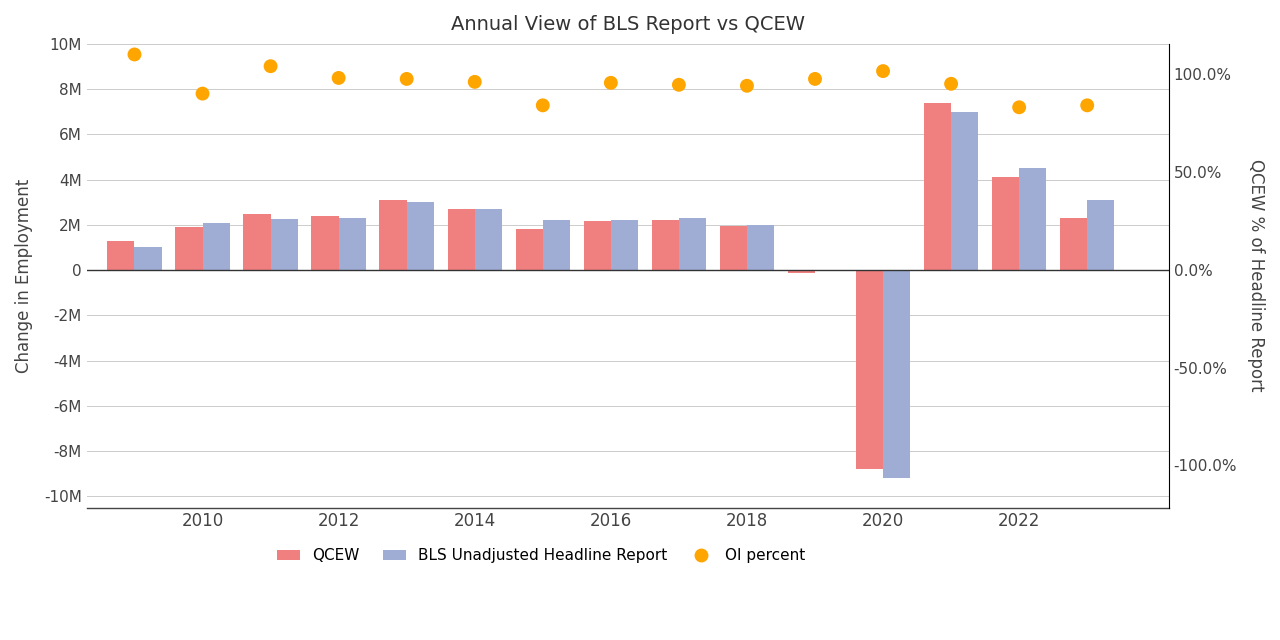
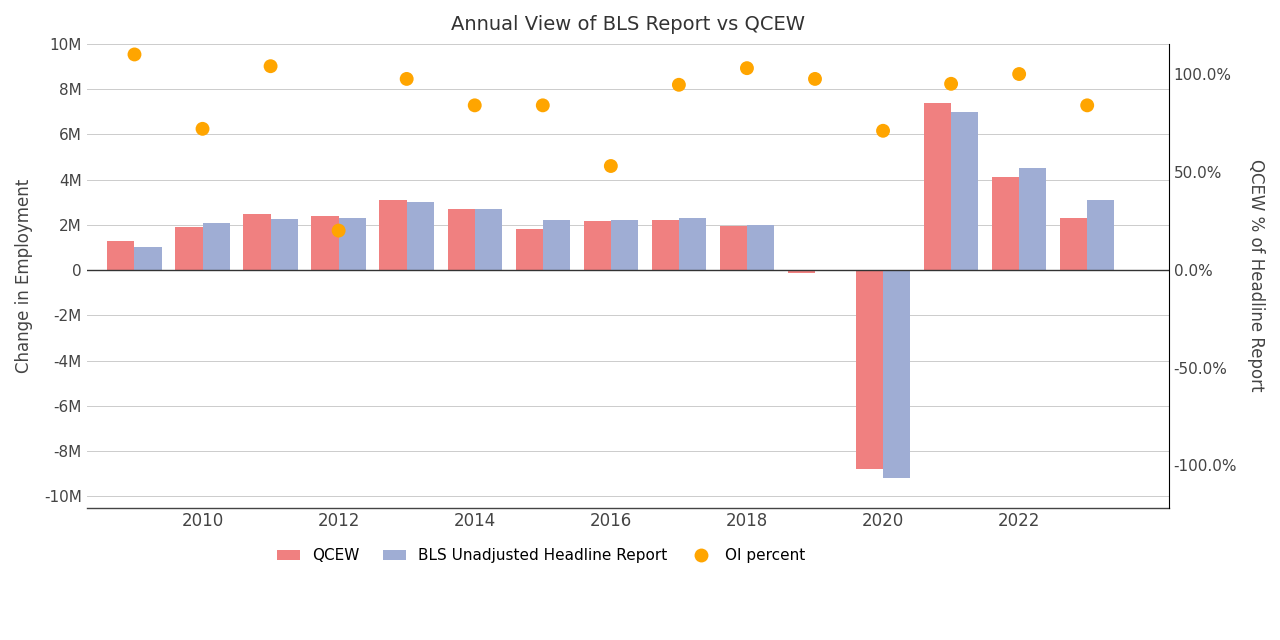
OI percent/2010: 90% -> 72%
OI percent/2012: 98% -> 20%
OI percent/2014: 96% -> 84%
OI percent/2016: 96% -> 53%
OI percent/2018: 94% -> 103%
OI percent/2020: 102% -> 71%
OI percent/2022: 83% -> 100%
